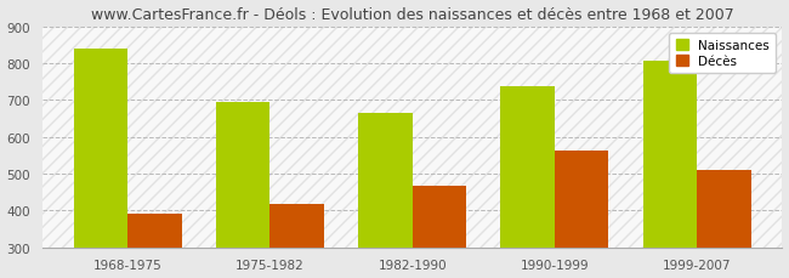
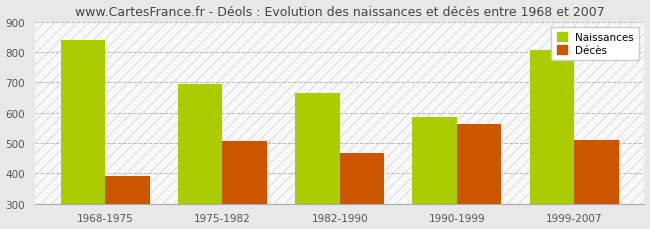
Décès/1975-1982: 418 -> 505
Naissances/1990-1999: 737 -> 585
